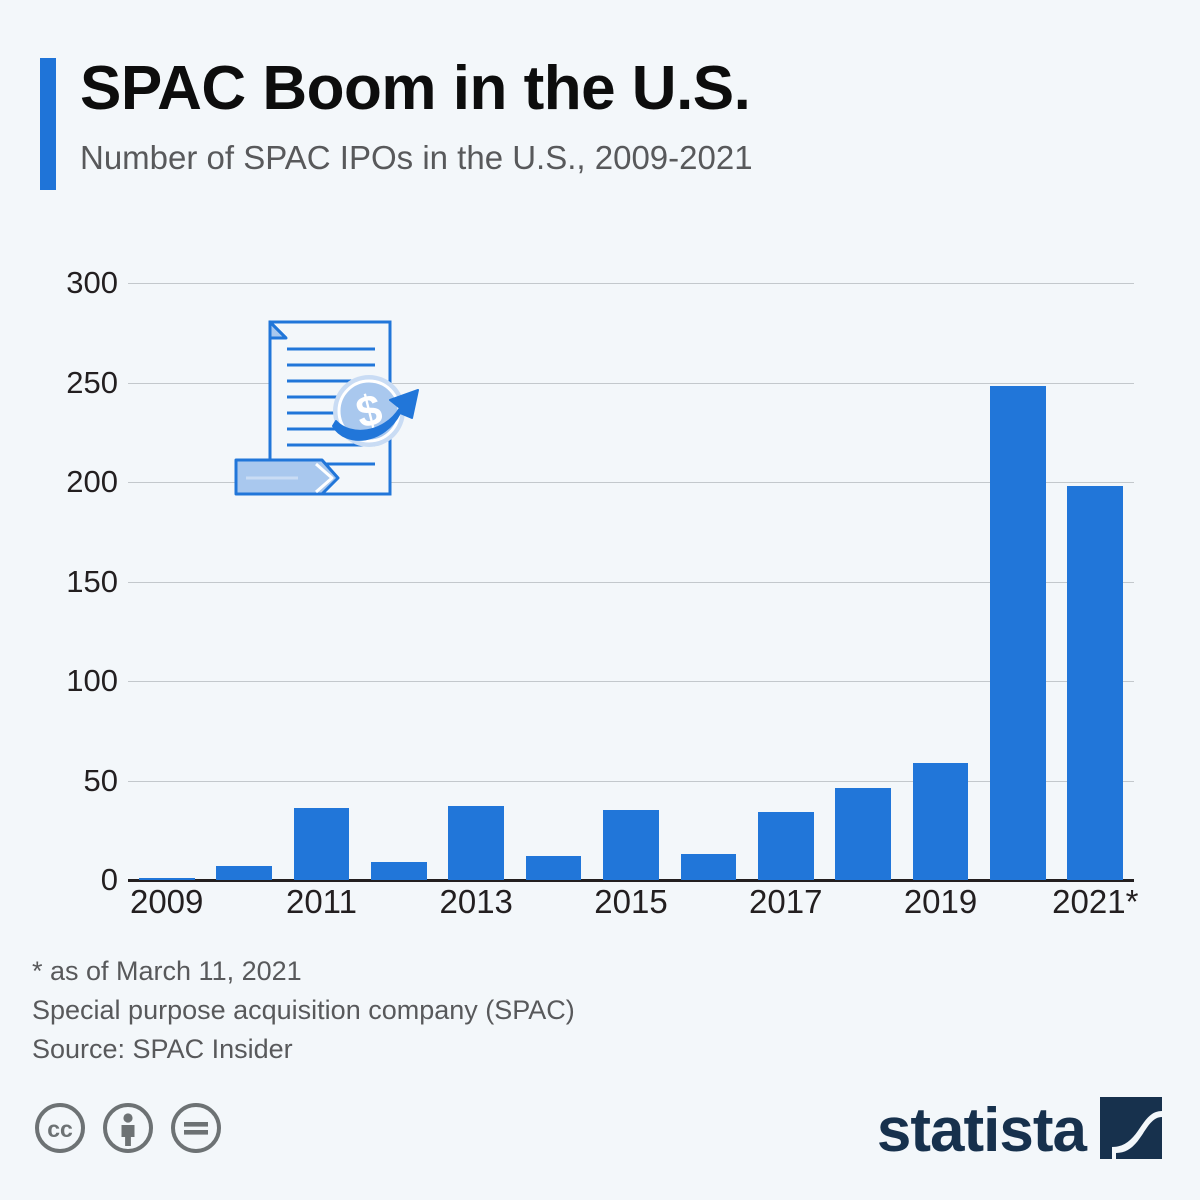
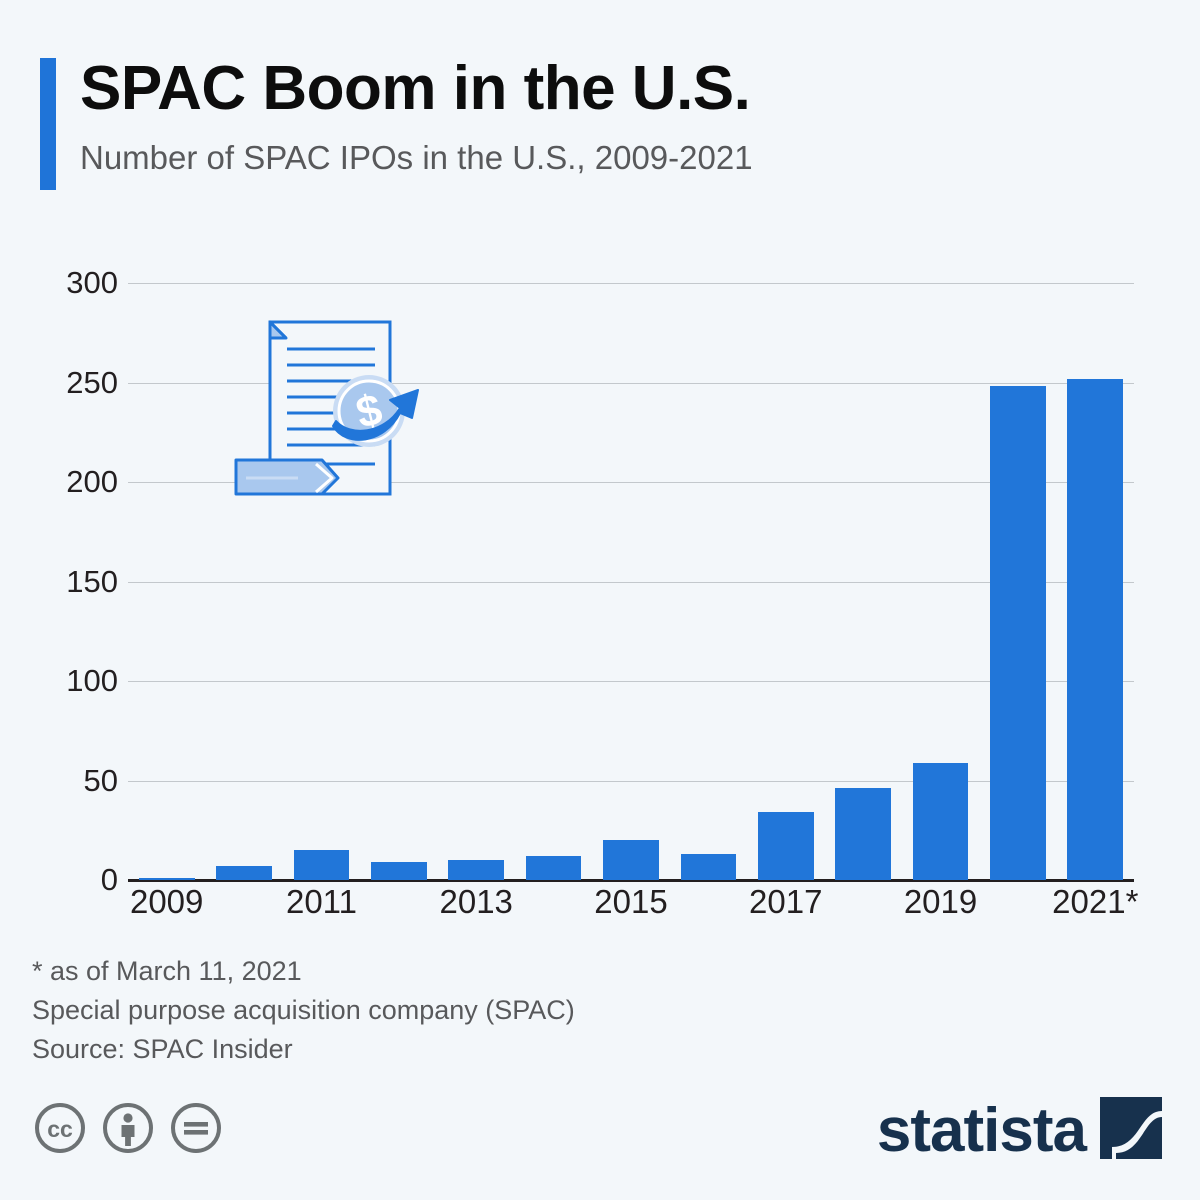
2011: 36 -> 15
2013: 37 -> 10
2015: 35 -> 20
2021*: 198 -> 252
